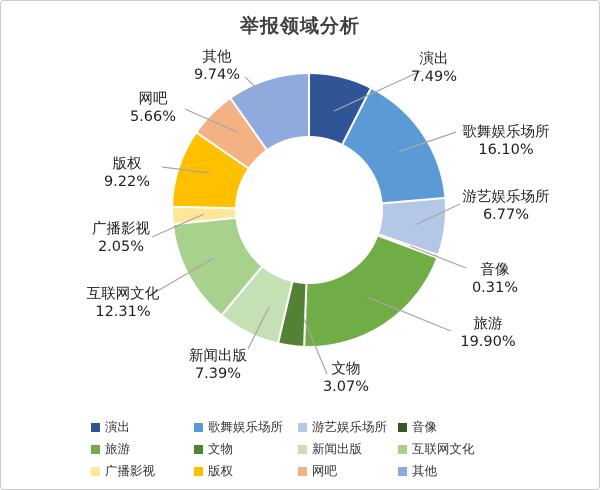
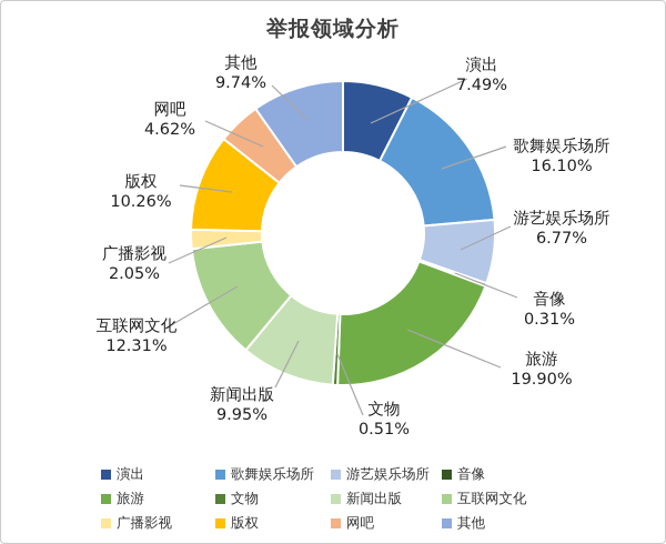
文物: 3.07% -> 0.51%
新闻出版: 7.39% -> 9.95%
版权: 9.22% -> 10.26%
网吧: 5.66% -> 4.62%
